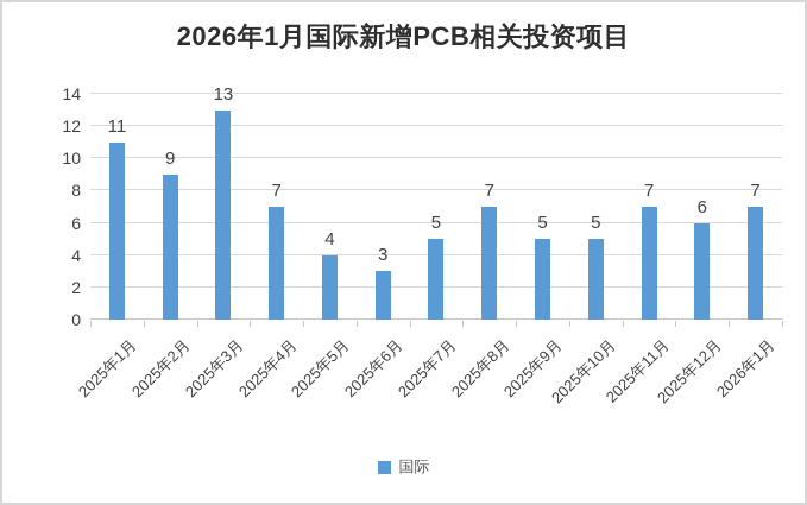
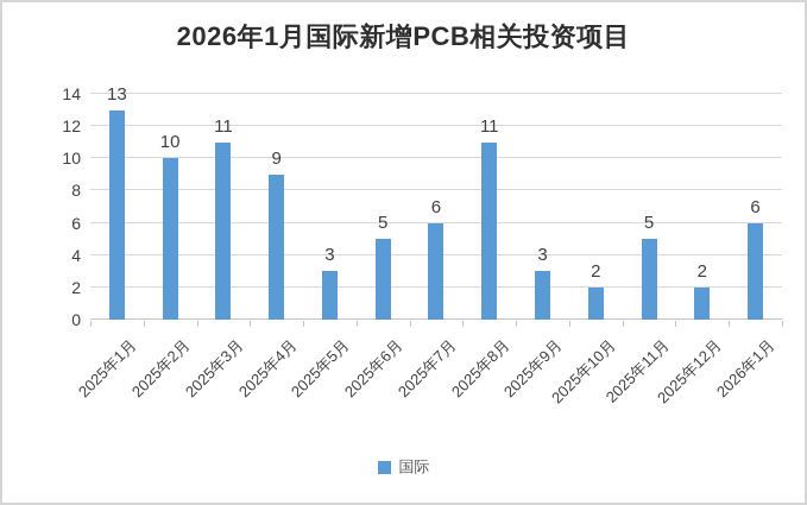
2025年1月: 11 -> 13
2025年2月: 9 -> 10
2025年3月: 13 -> 11
2025年4月: 7 -> 9
2025年5月: 4 -> 3
2025年6月: 3 -> 5
2025年7月: 5 -> 6
2025年8月: 7 -> 11
2025年9月: 5 -> 3
2025年10月: 5 -> 2
2025年11月: 7 -> 5
2025年12月: 6 -> 2
2026年1月: 7 -> 6
